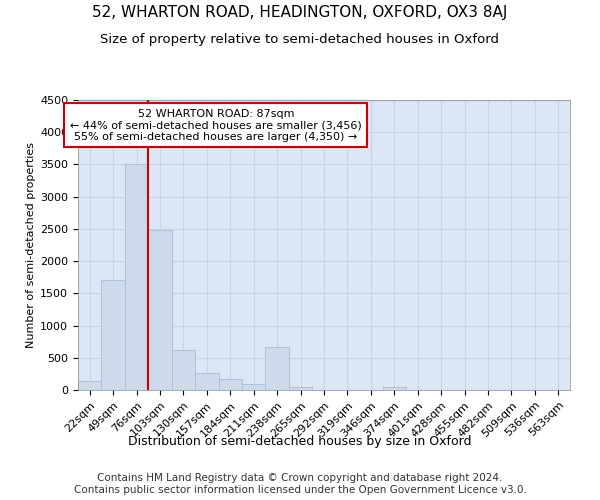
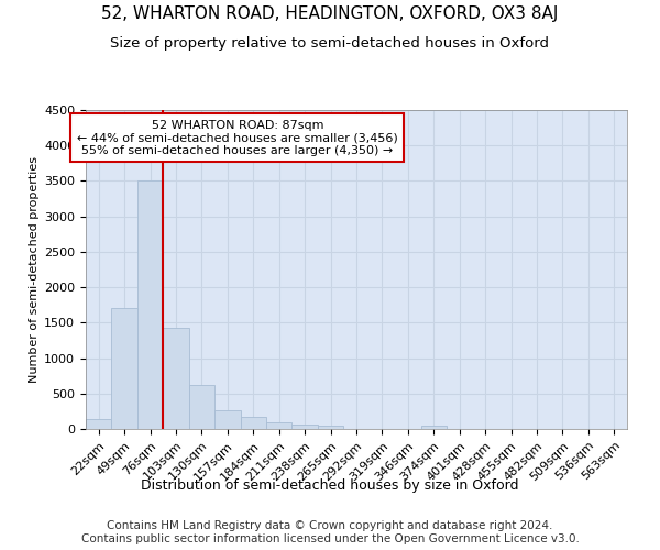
103sqm: 2480 -> 1430
238sqm: 660 -> 60
